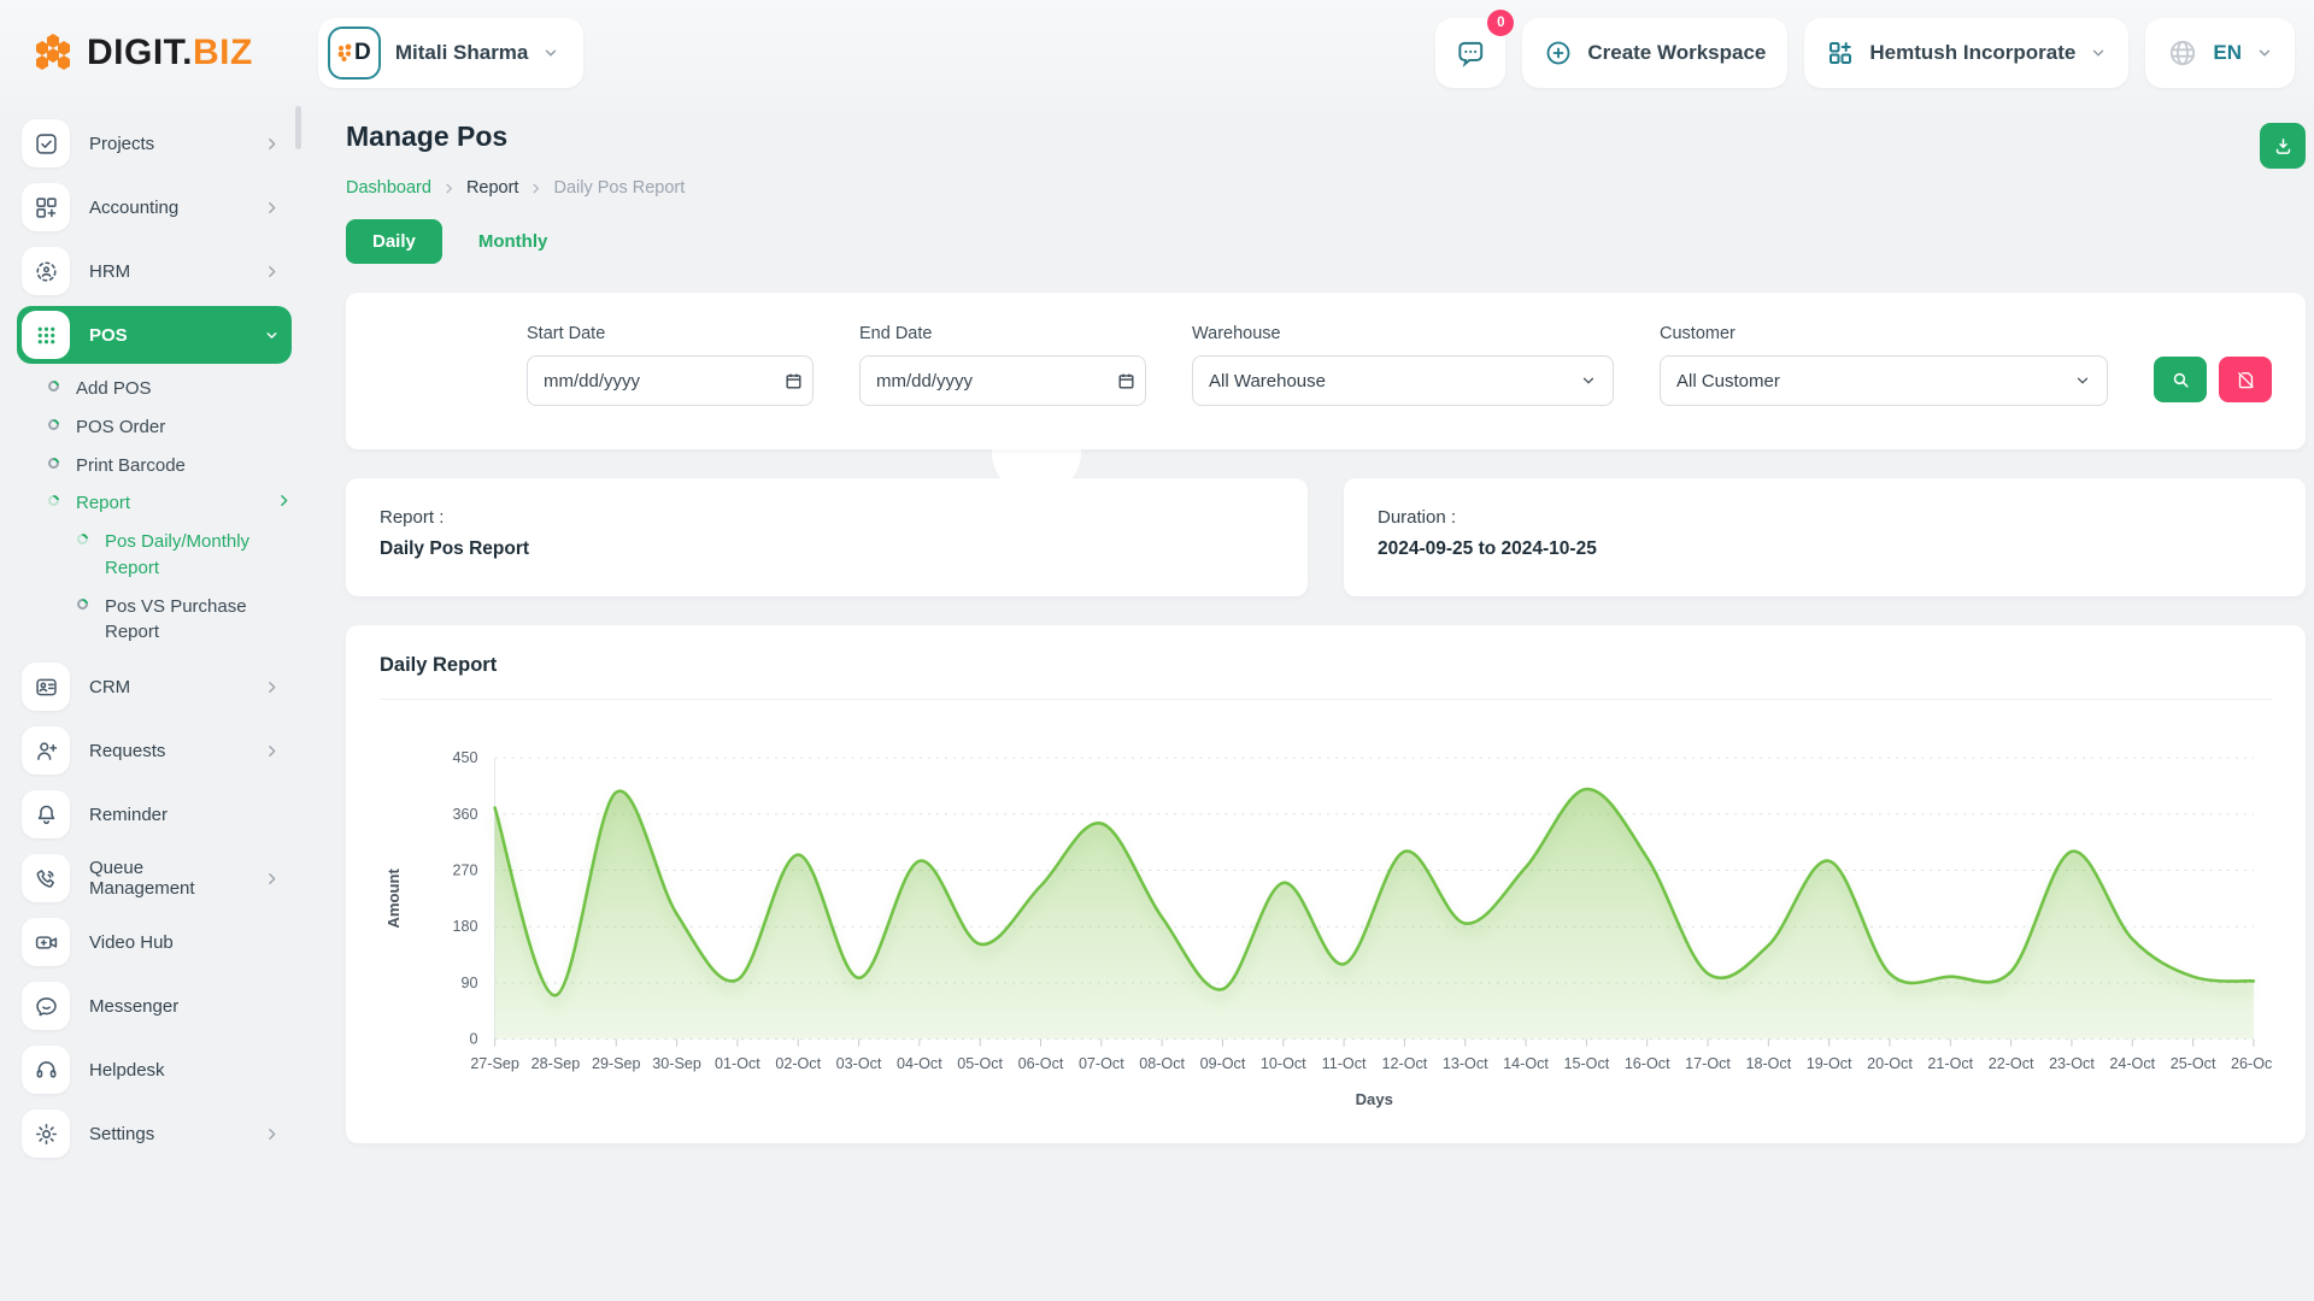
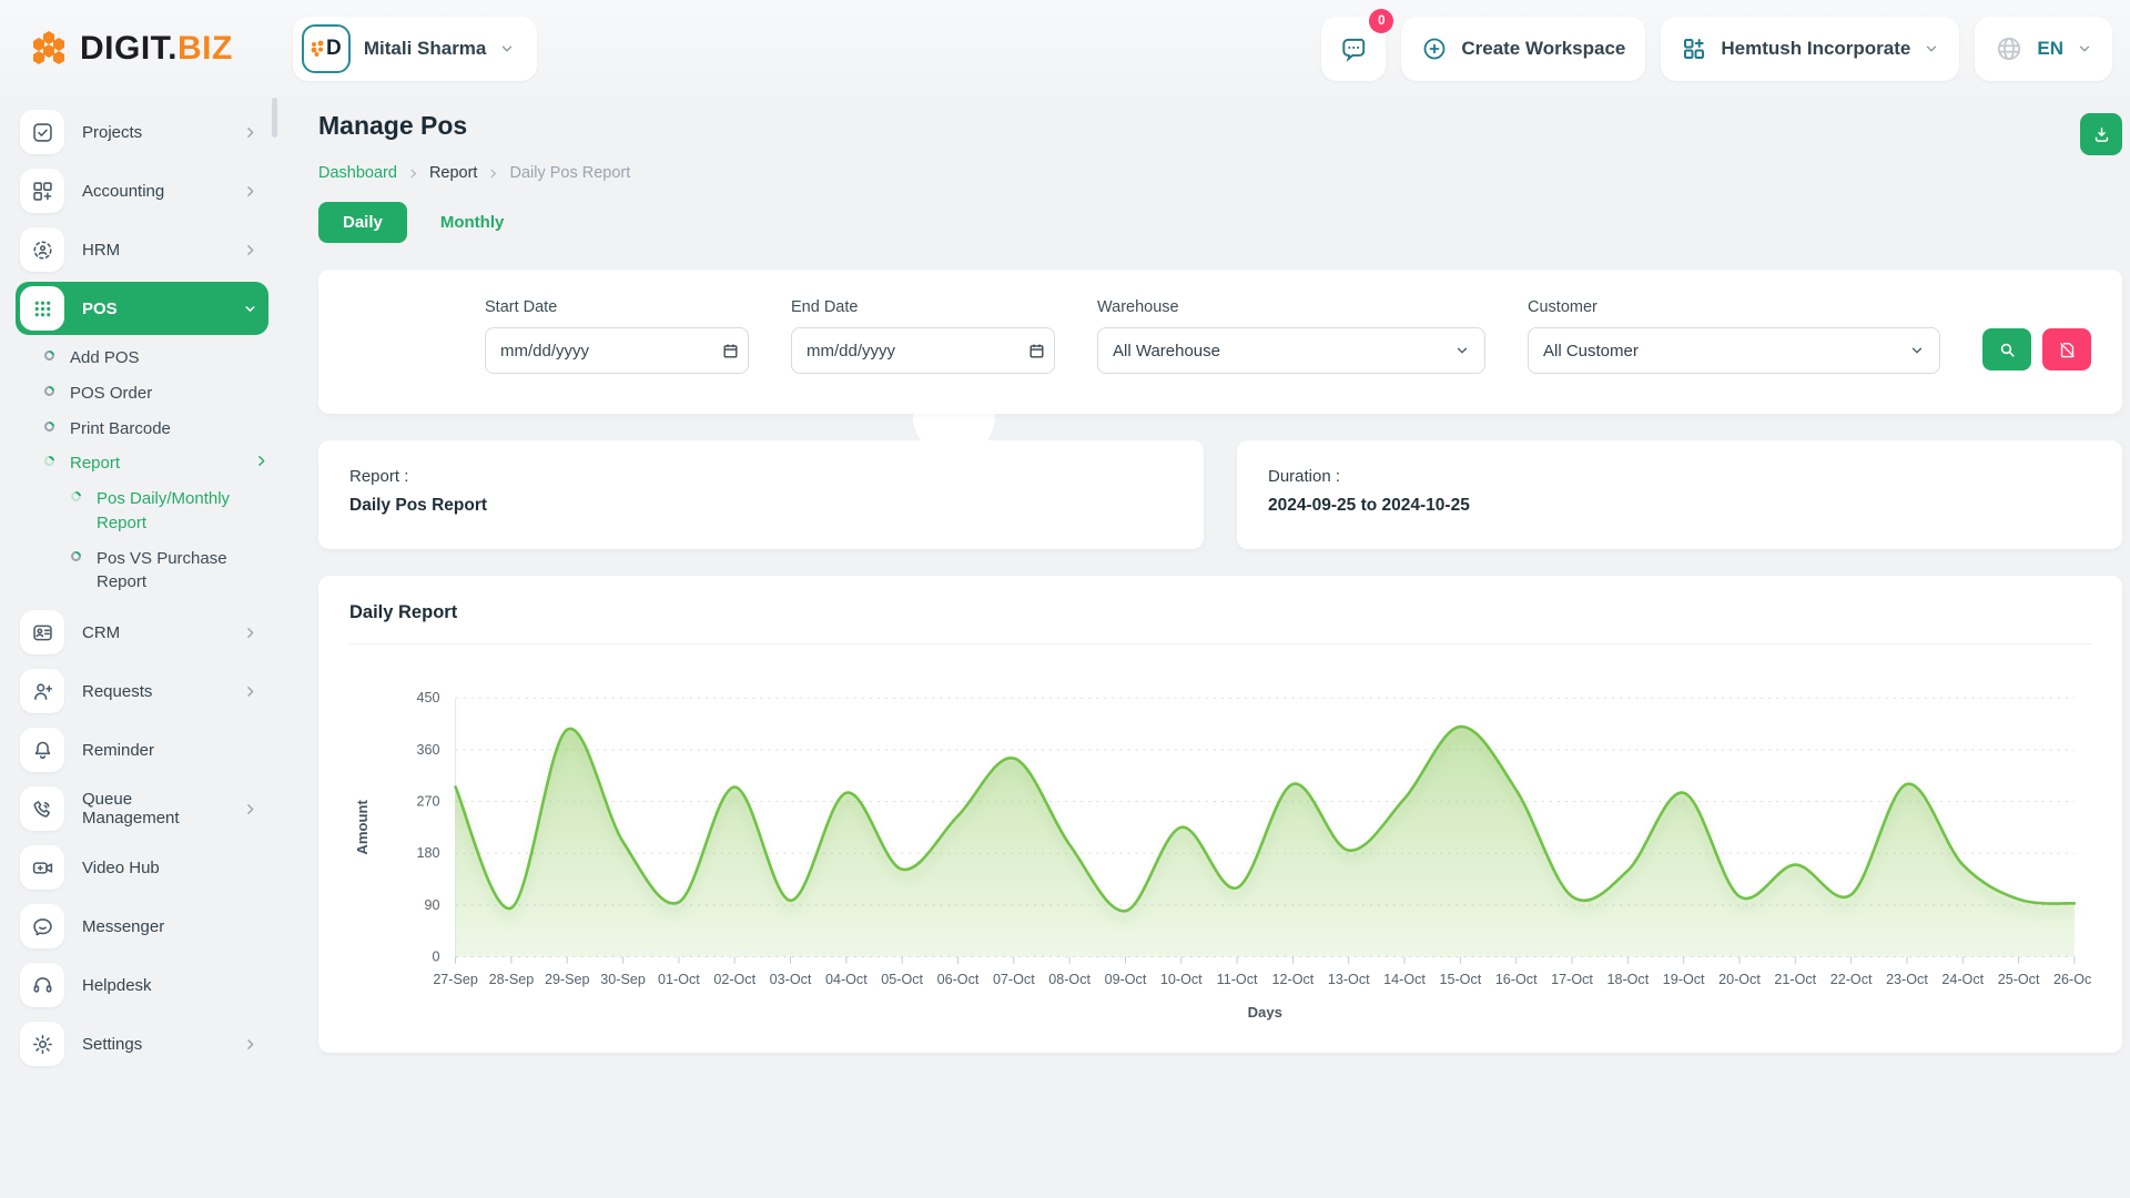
27-Sep: 370 -> 300
28-Sep: 70 -> 80
10-Oct: 250 -> 220
21-Oct: 100 -> 160
